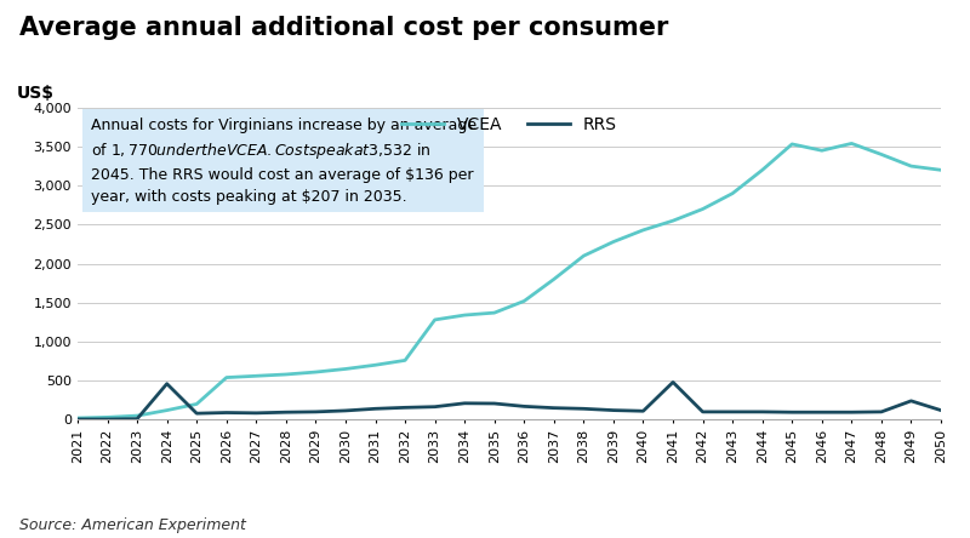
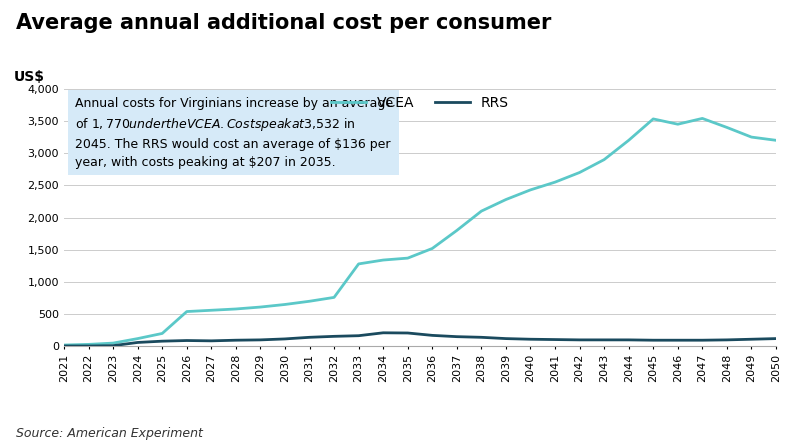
RRS/2024: 460 -> 60
RRS/2041: 480 -> 100
RRS/2049: 240 -> 110
